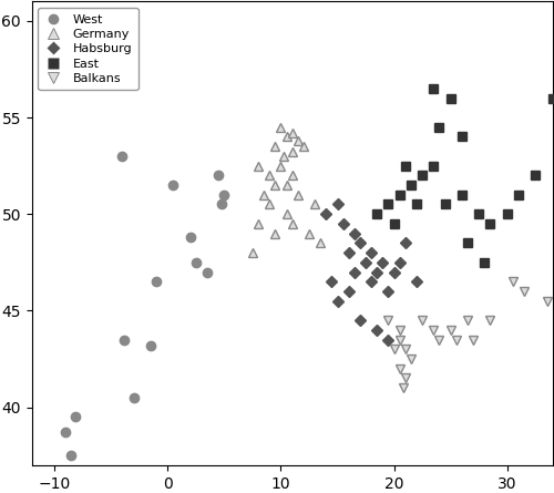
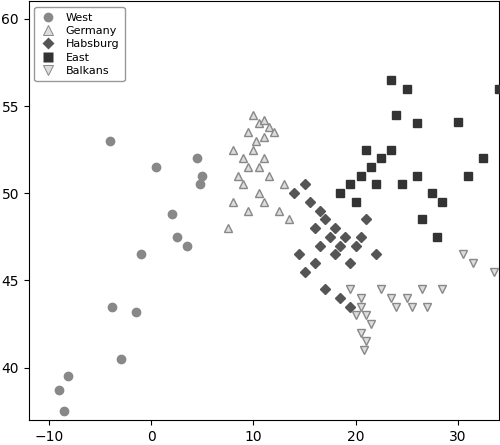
East/30: 50.0 -> 54.1
